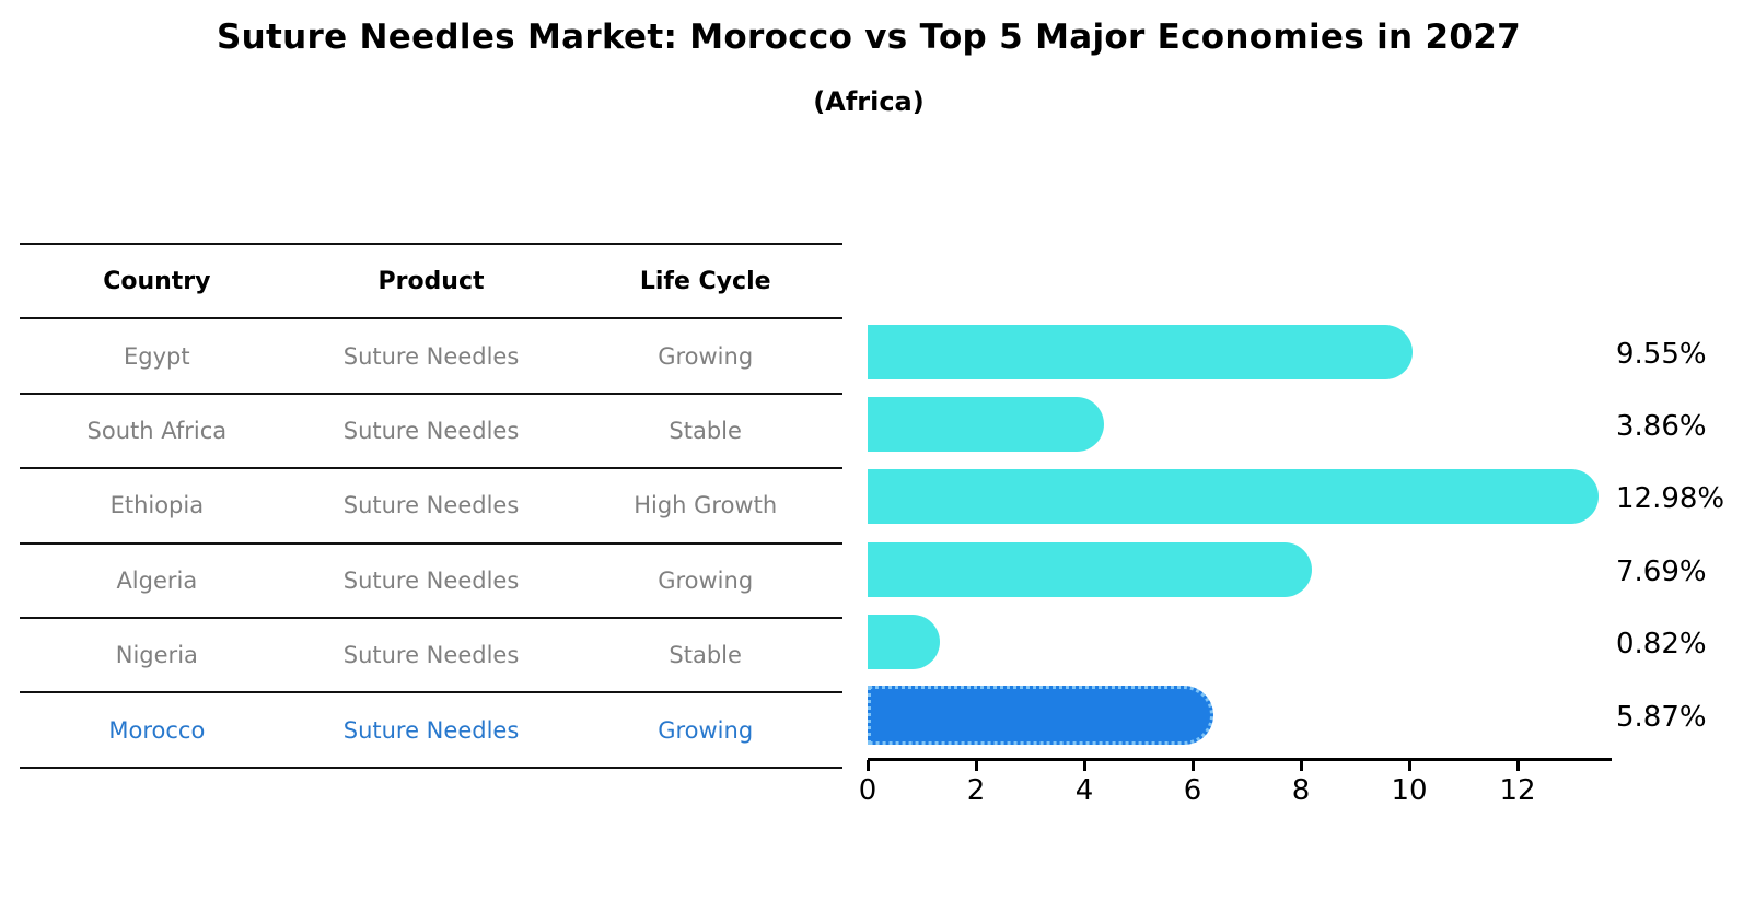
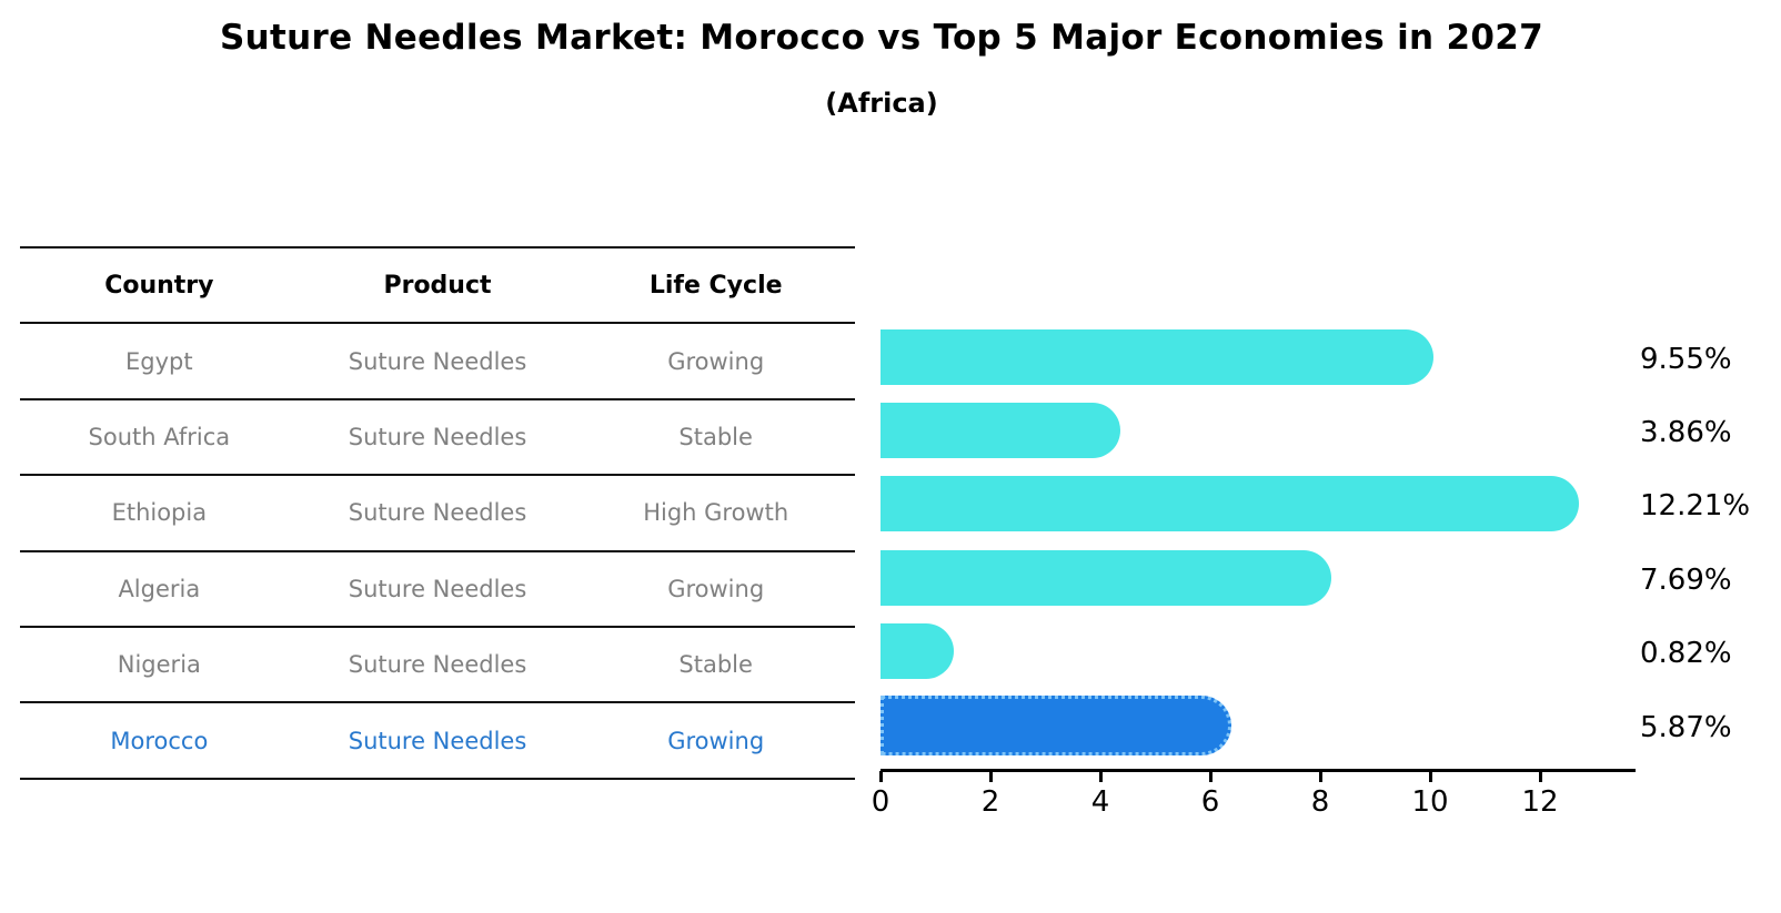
Ethiopia: 12.98% -> 12.21%
